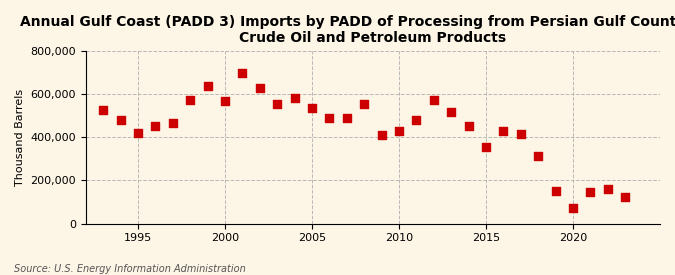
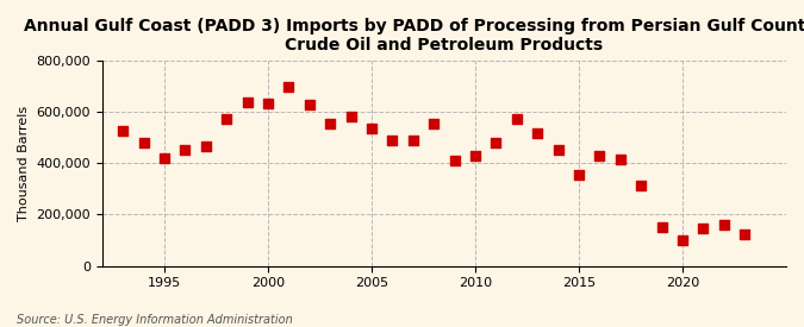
2000: 565,000 -> 630,000
2020: 75,000 -> 100,000
